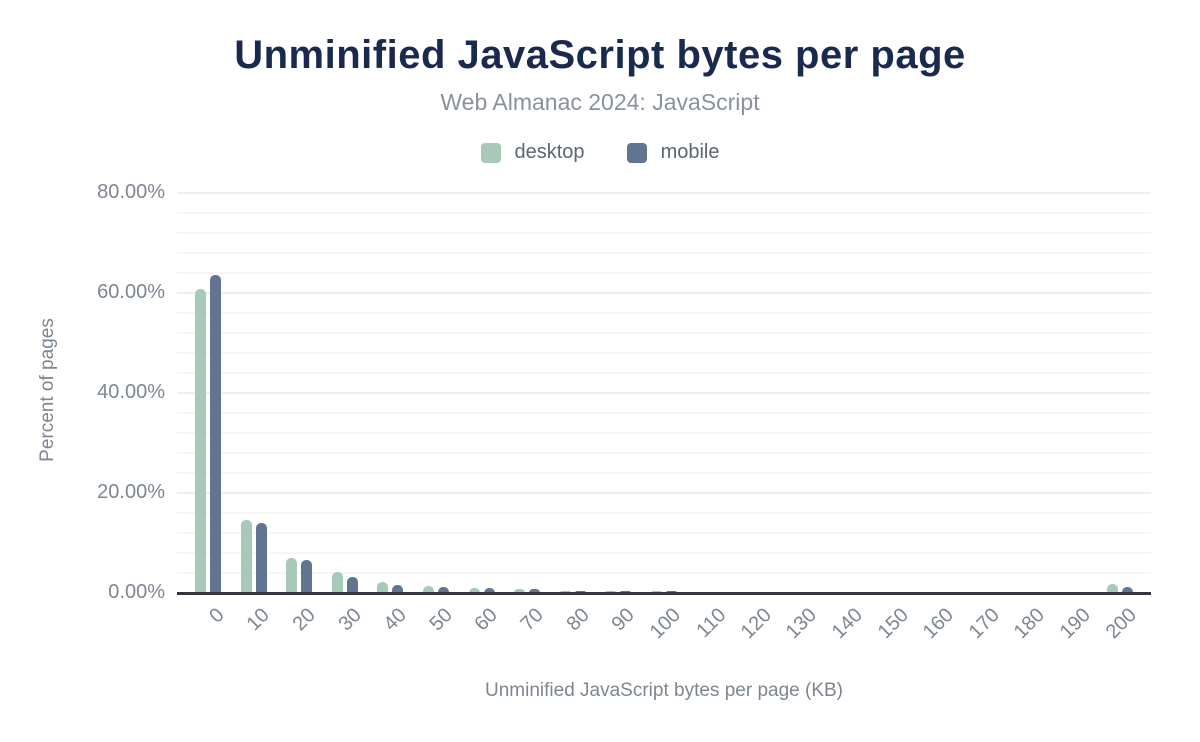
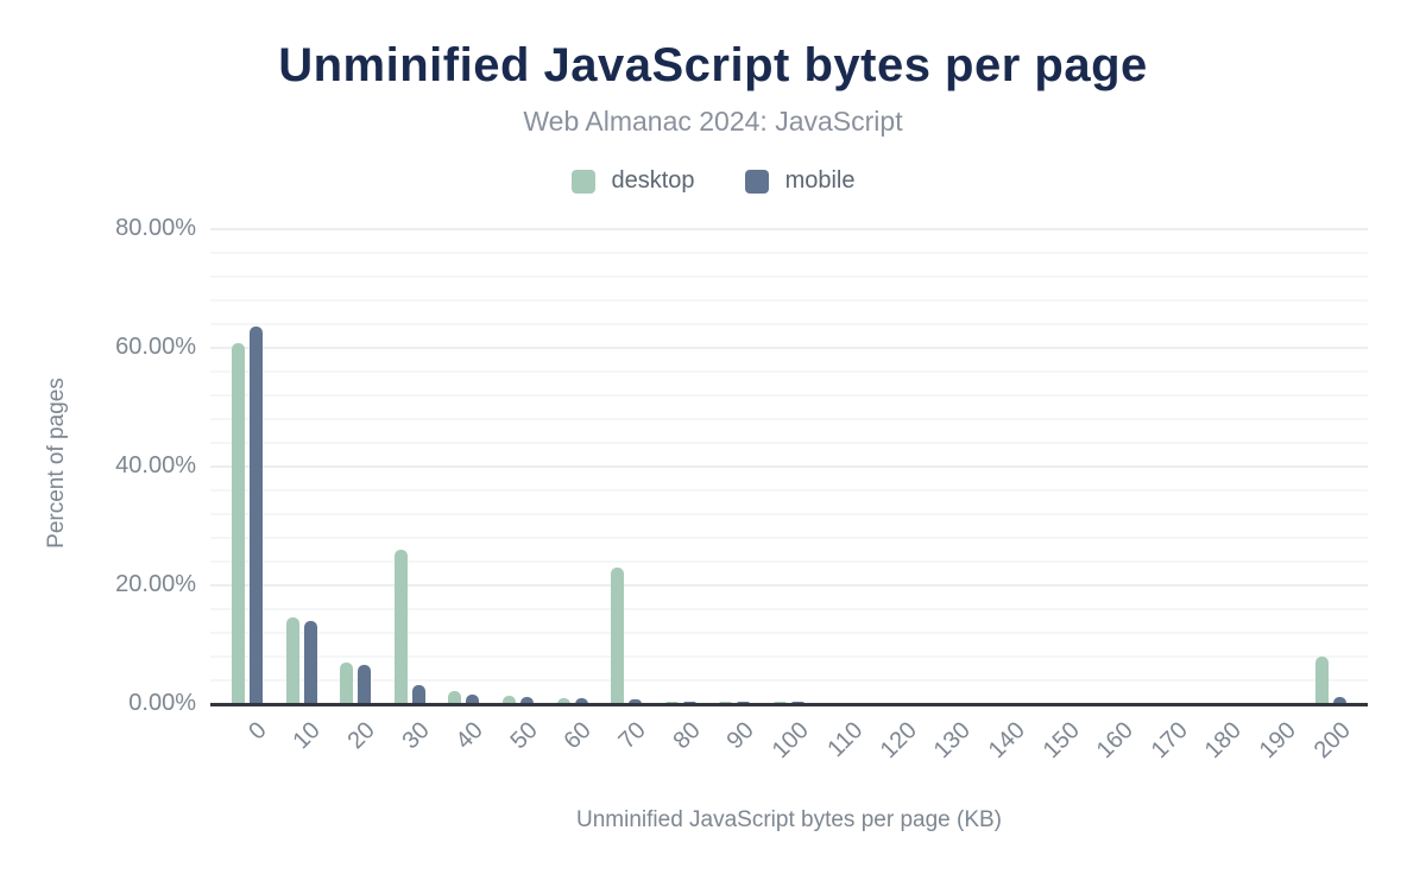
desktop/30: 4% -> 26%
desktop/70: 1% -> 23%
desktop/200: 2% -> 8%
